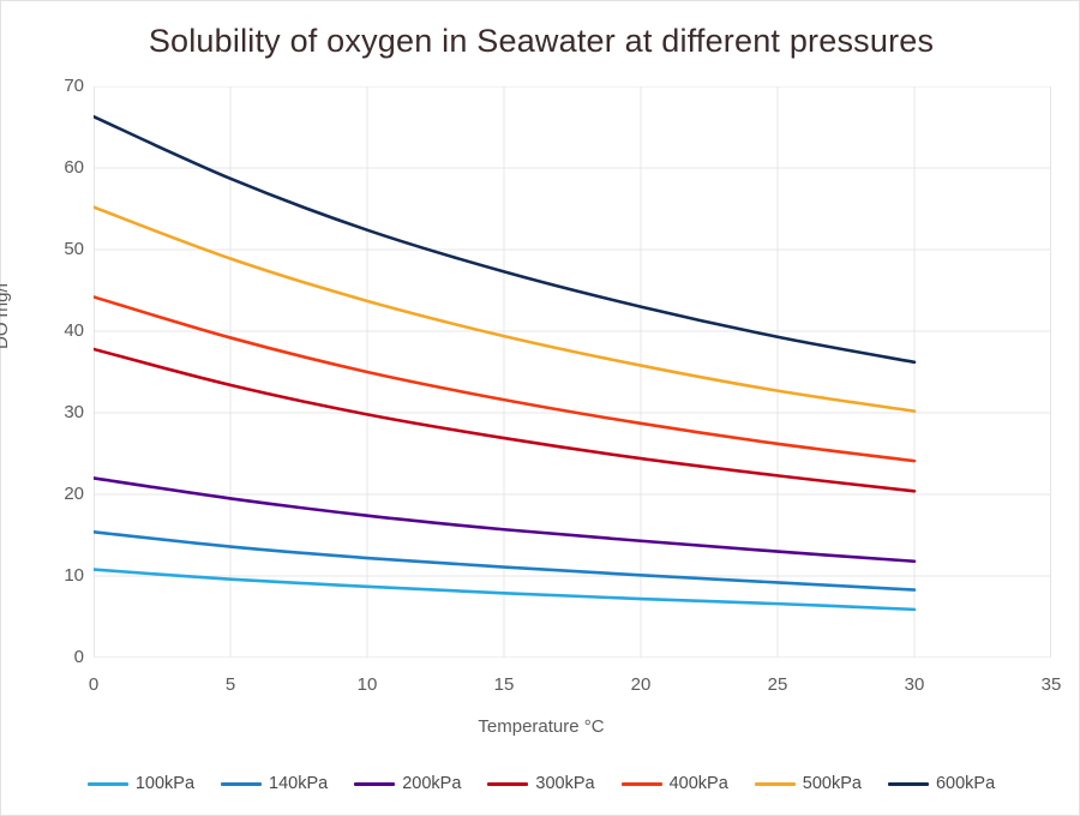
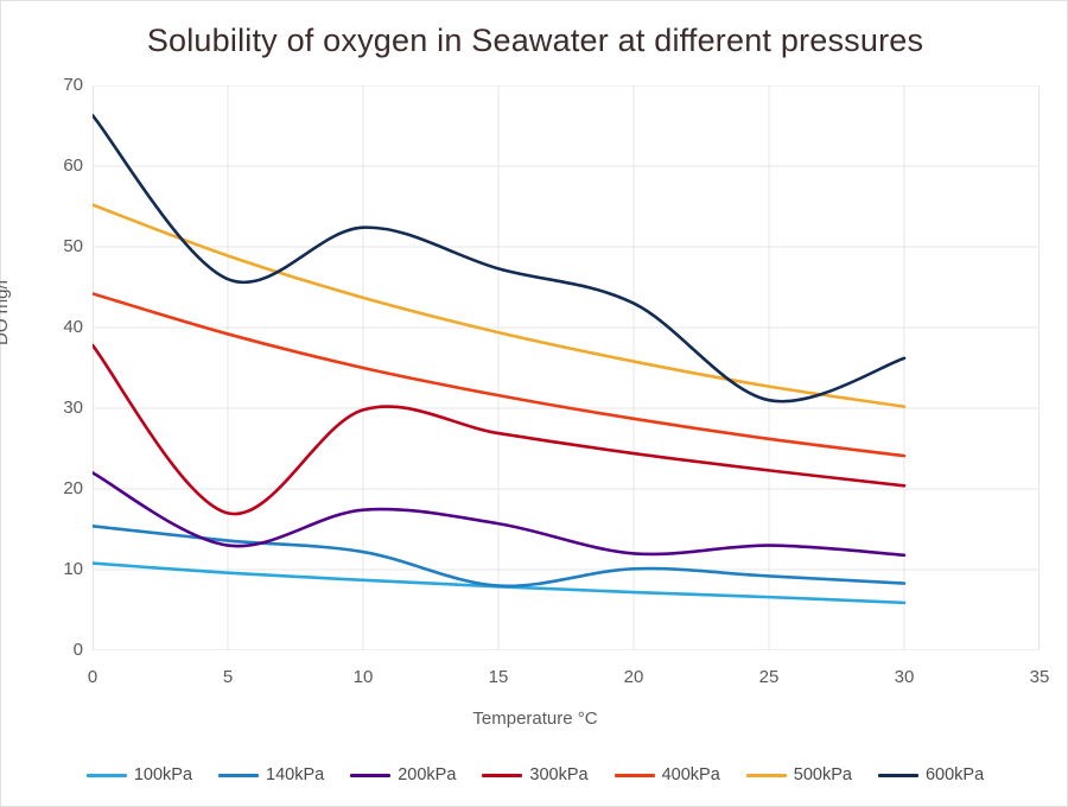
200kPa/5: 20 -> 13
300kPa/5: 33 -> 17
600kPa/5: 59 -> 46
140kPa/15: 11 -> 8
200kPa/20: 14 -> 12
600kPa/25: 39 -> 31
